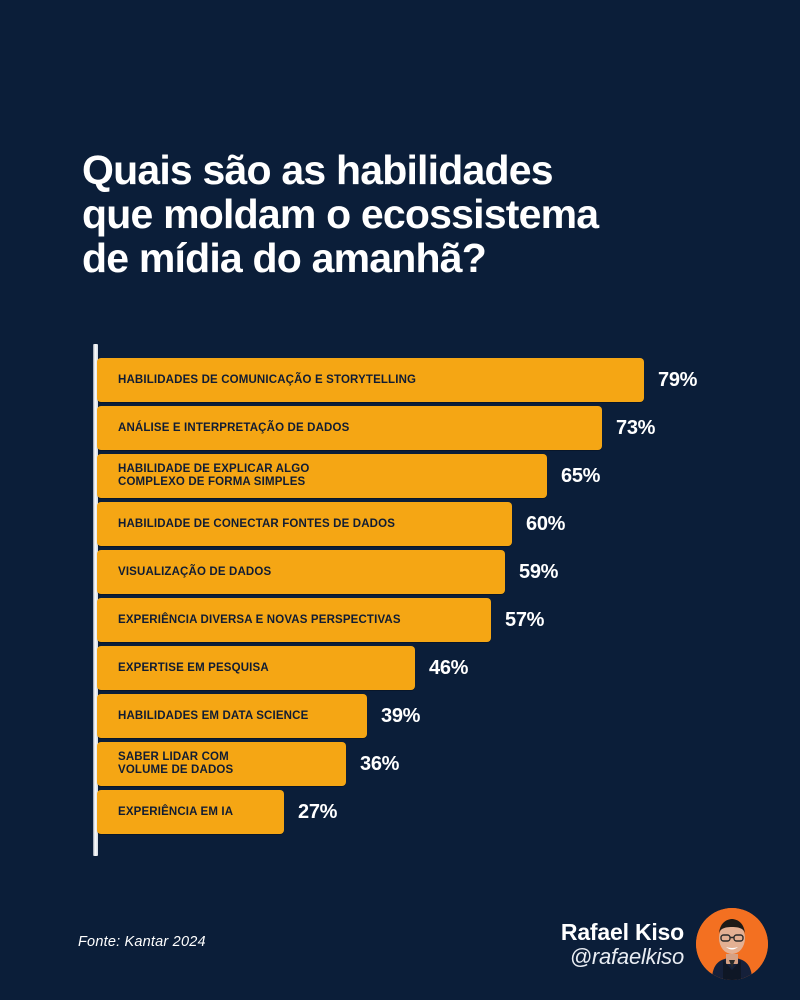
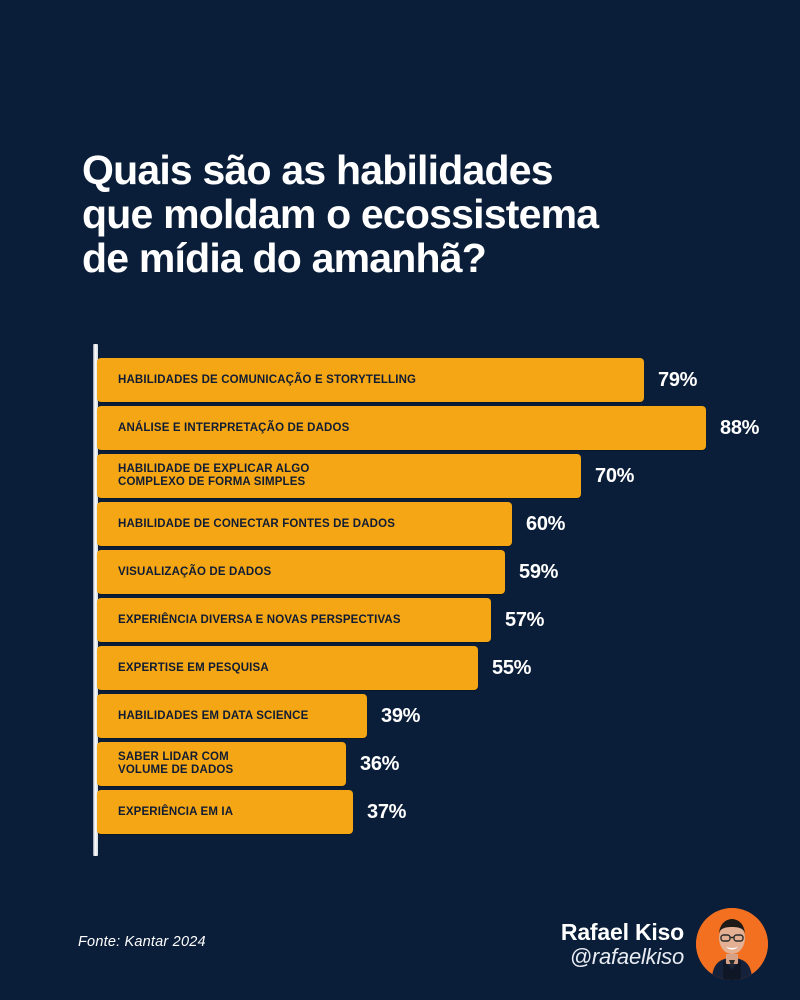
ANÁLISE E INTERPRETAÇÃO DE DADOS: 73% -> 88%
HABILIDADE DE EXPLICAR ALGO COMPLEXO DE FORMA SIMPLES: 65% -> 70%
EXPERTISE EM PESQUISA: 46% -> 55%
EXPERIÊNCIA EM IA: 27% -> 37%
